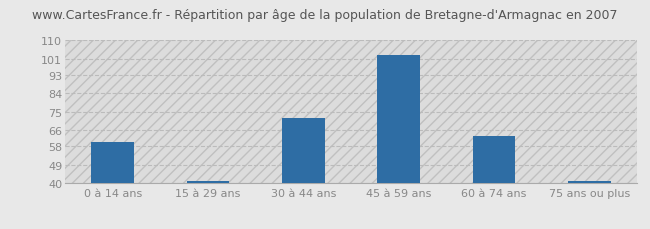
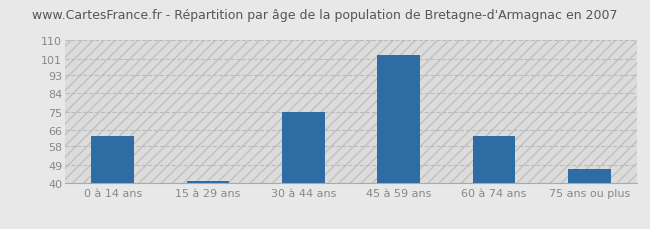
0 à 14 ans: 60 -> 63
30 à 44 ans: 72 -> 75
75 ans ou plus: 41 -> 47
